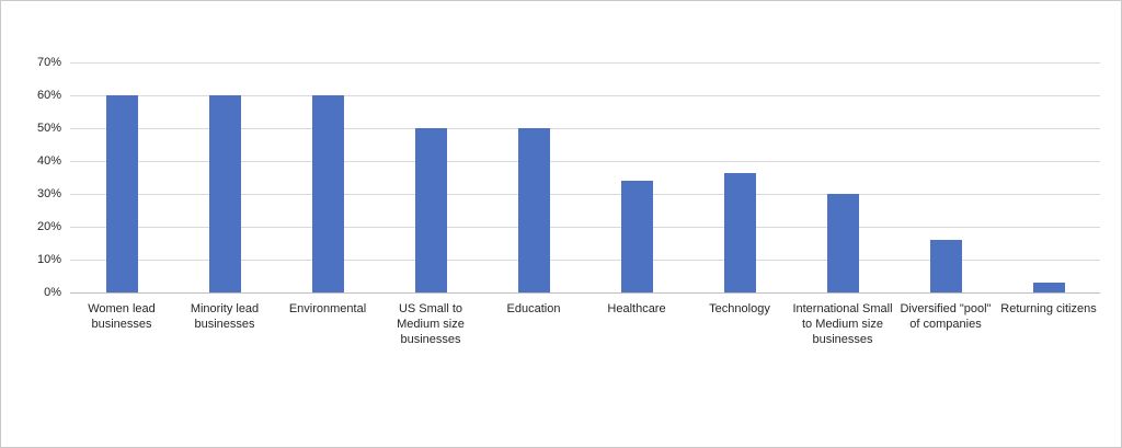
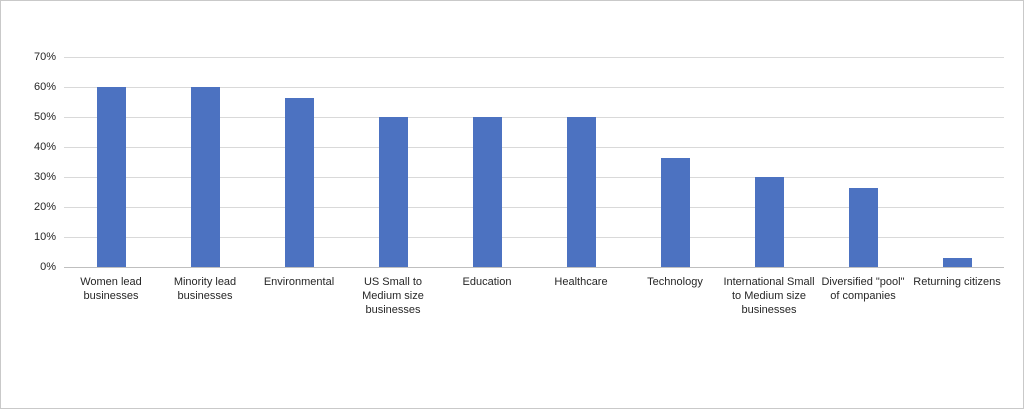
Environmental: 60% -> 56%
Healthcare: 34% -> 50%
Diversified "pool" of companies: 16% -> 26%
